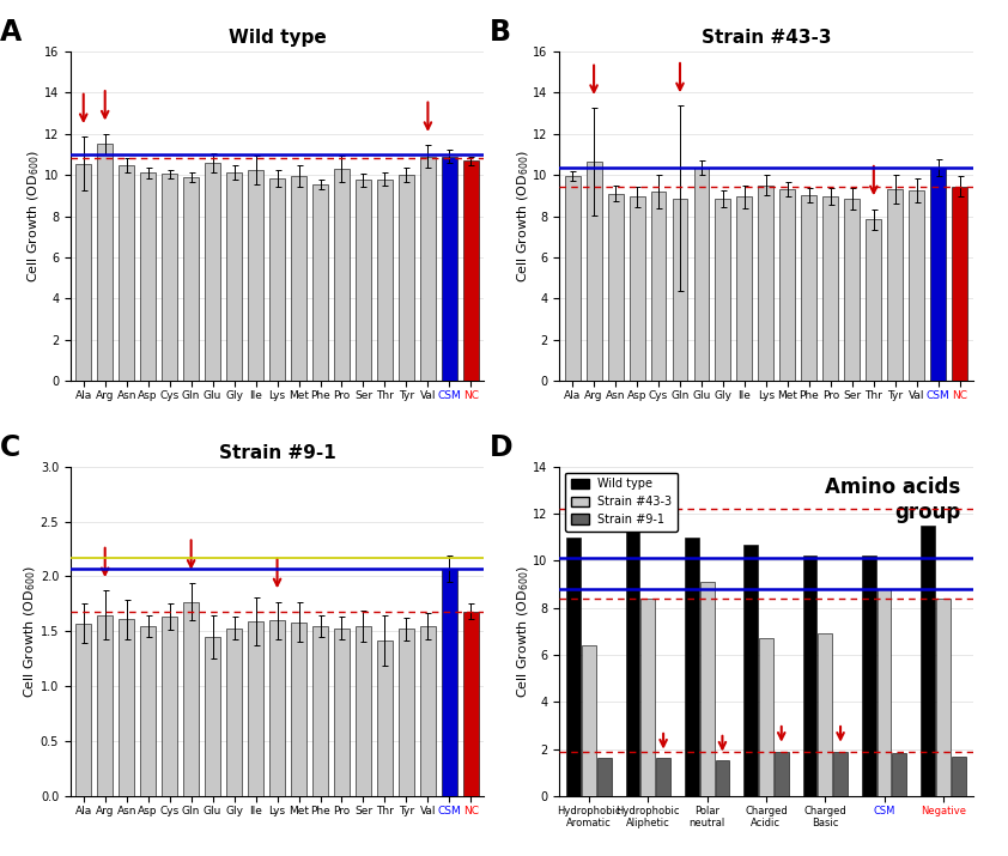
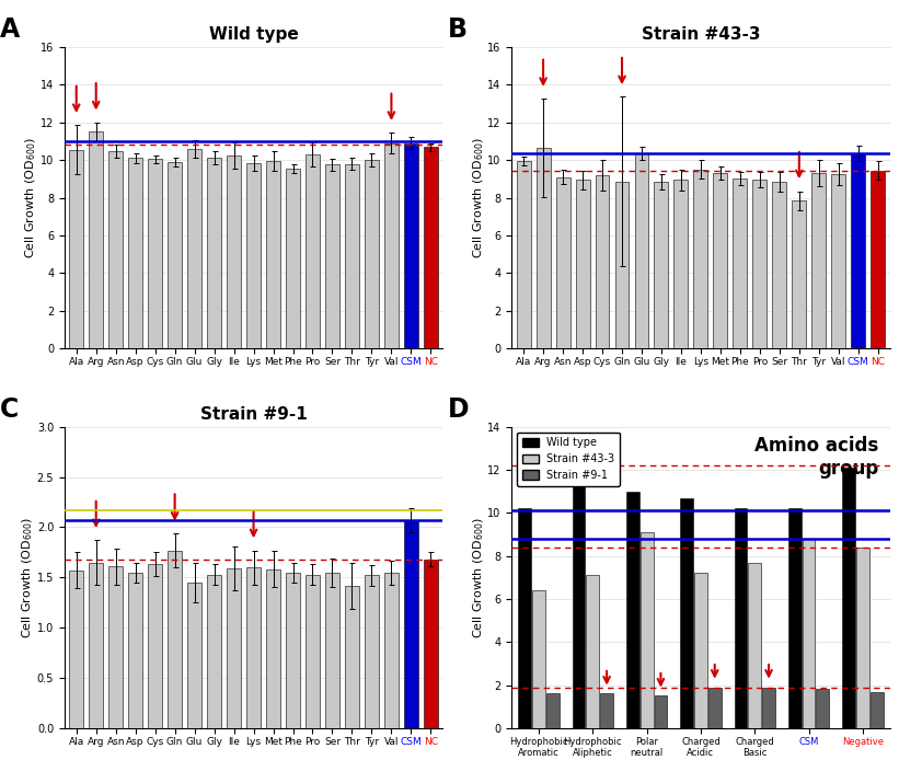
Wild type/Hydrophobic Aromatic: 11.0 -> 10.2
Strain #43-3/Hydrophobic Aliphetic: 8.4 -> 7.1
Strain #43-3/Charged Acidic: 6.7 -> 7.2
Strain #43-3/Charged Basic: 6.9 -> 7.7
Wild type/Negative: 11.5 -> 12.1
